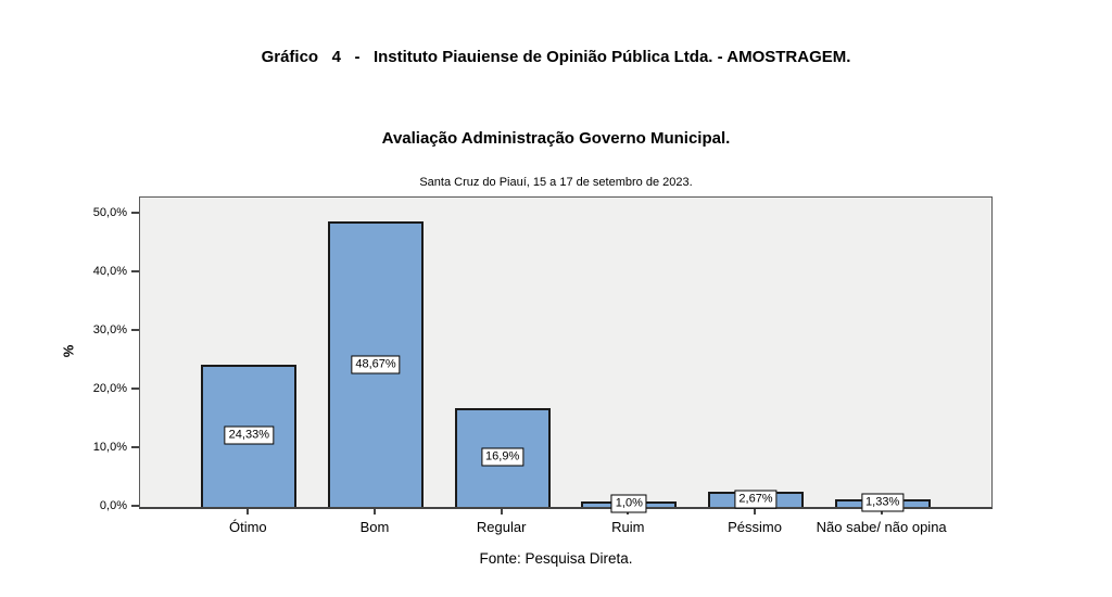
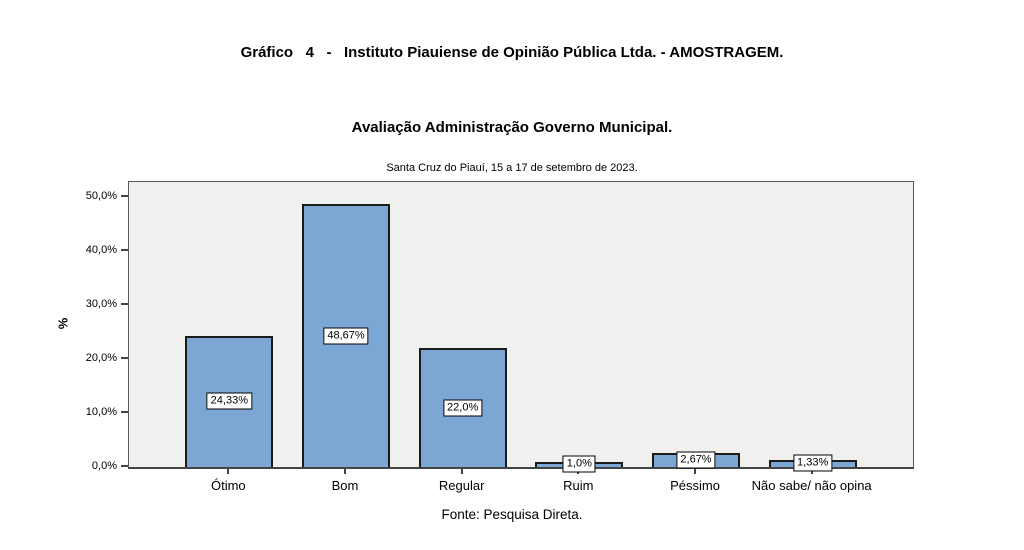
Regular: 16,9% -> 22,0%
